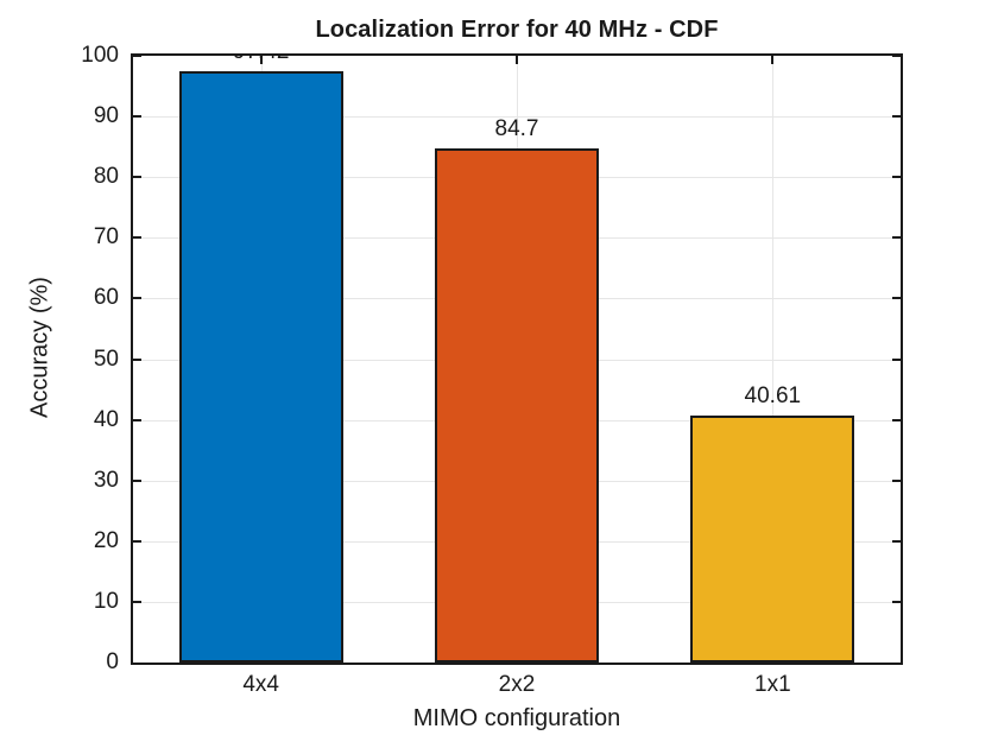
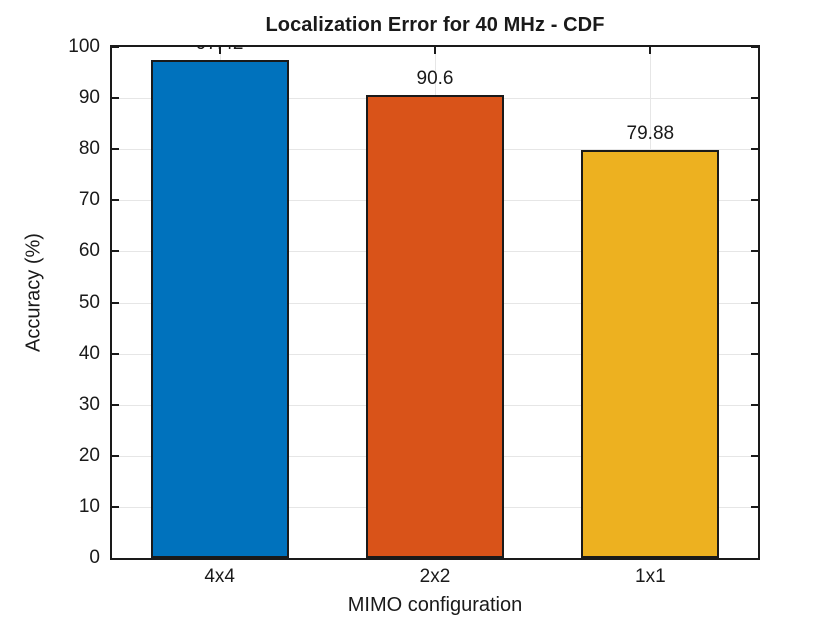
2x2: 84.7 -> 90.6
1x1: 40.61 -> 79.88
